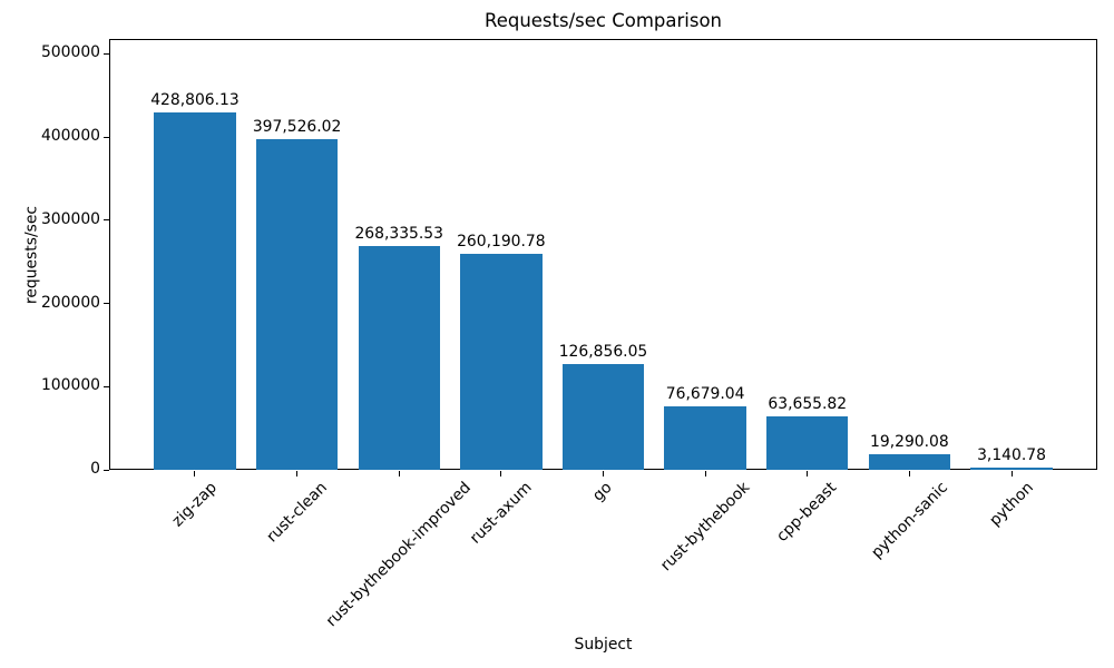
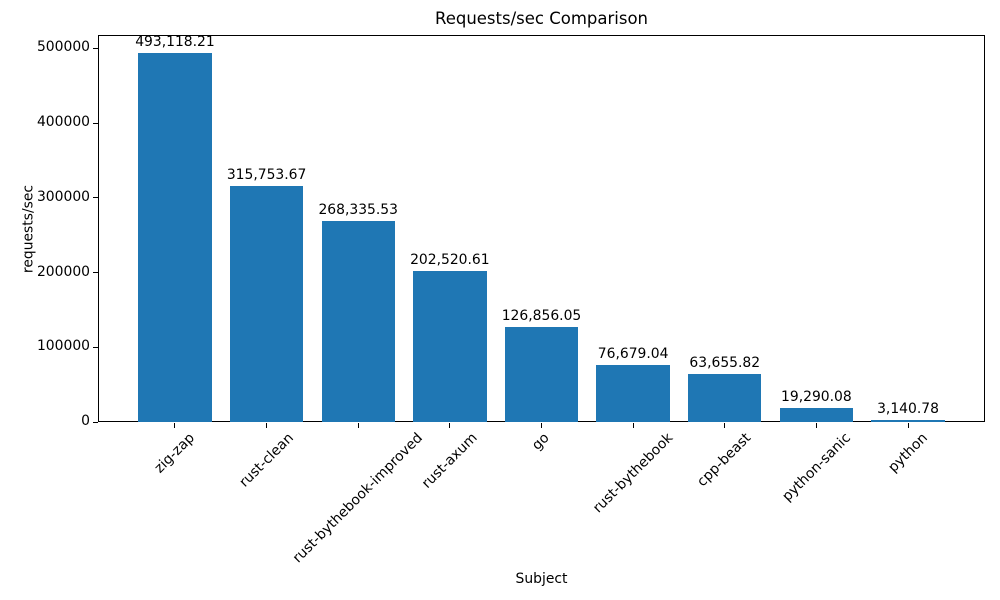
zig-zap: 428,806.13 -> 493,118.21
rust-clean: 397,526.02 -> 315,753.67
rust-axum: 260,190.78 -> 202,520.61
